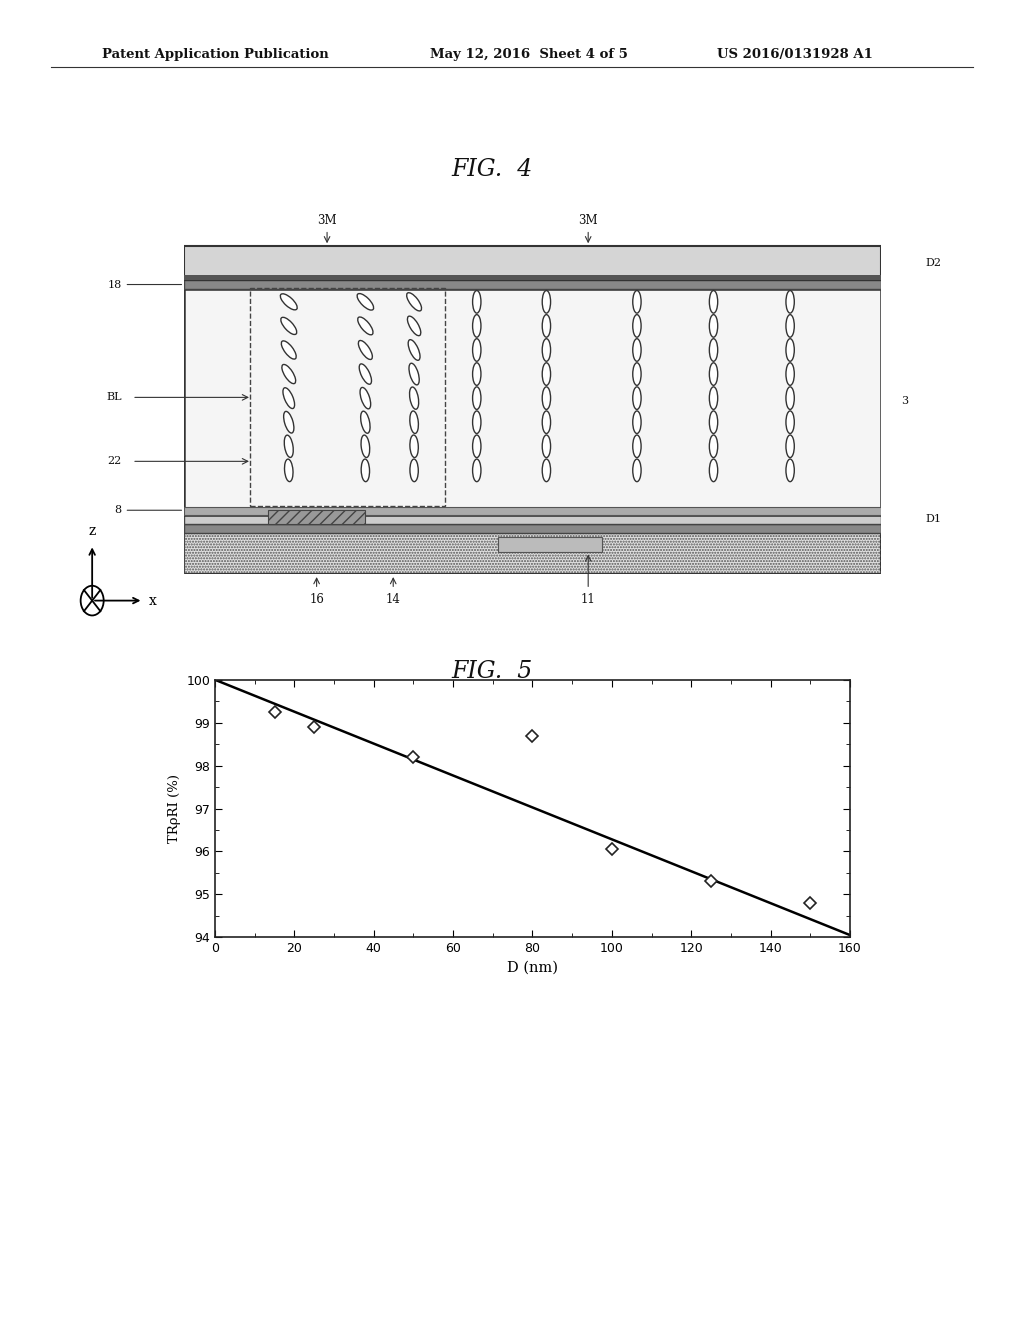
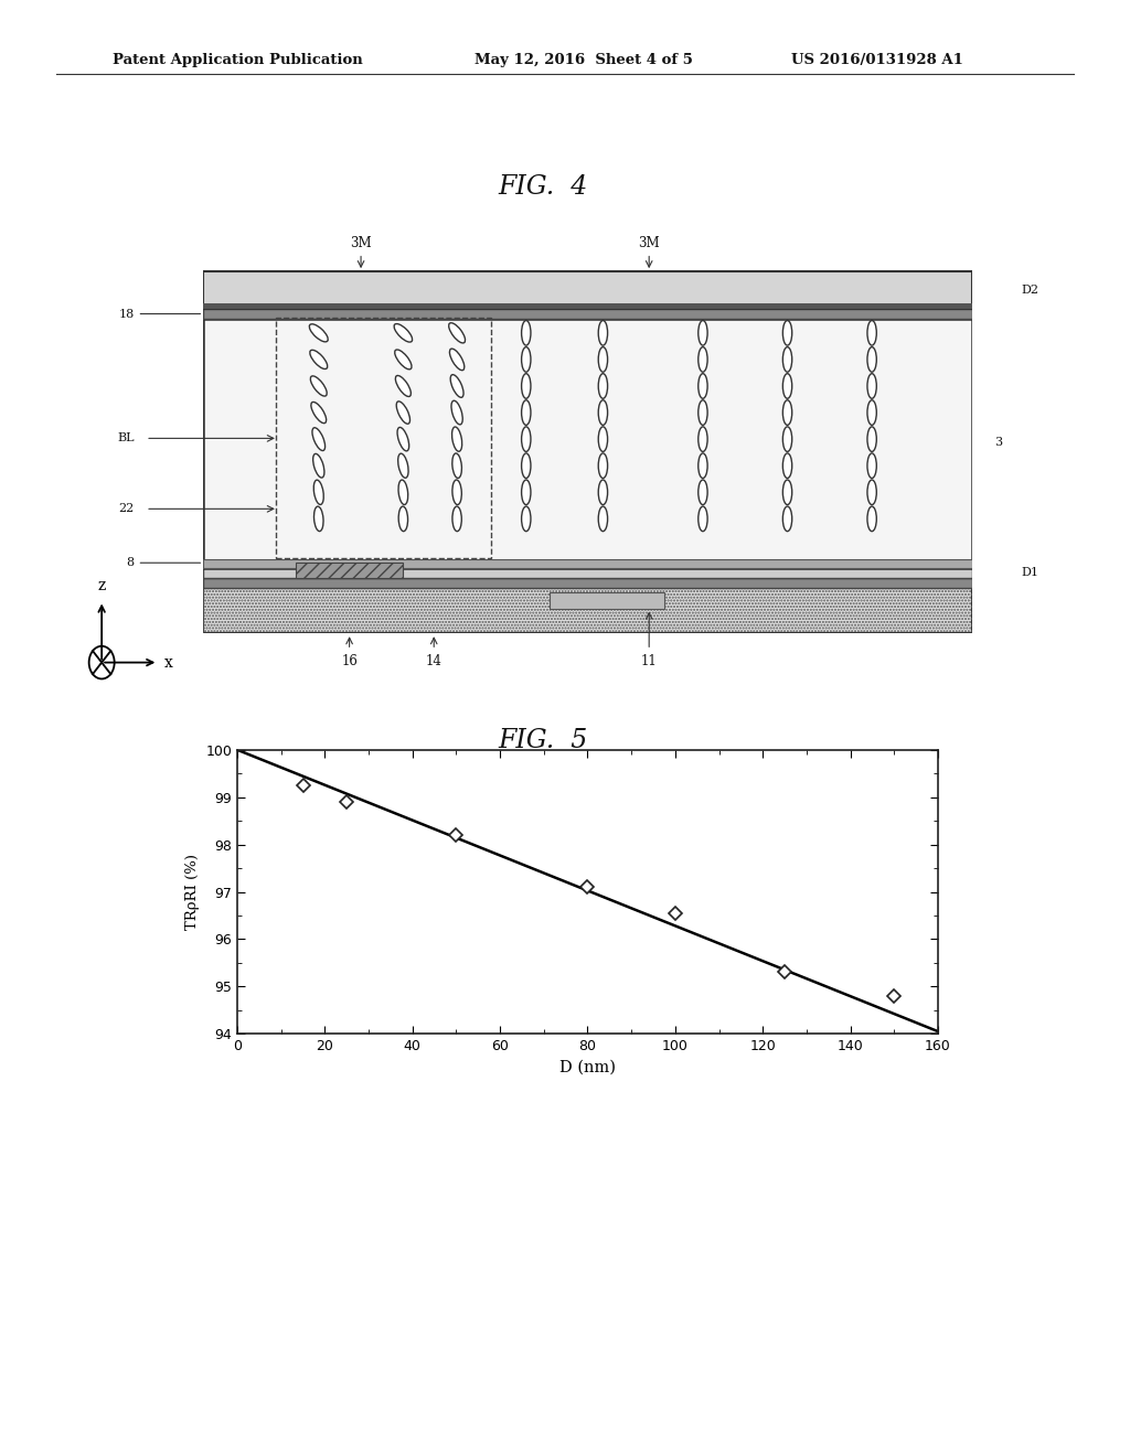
80: 98.70 -> 97.10
100: 96.05 -> 96.55
